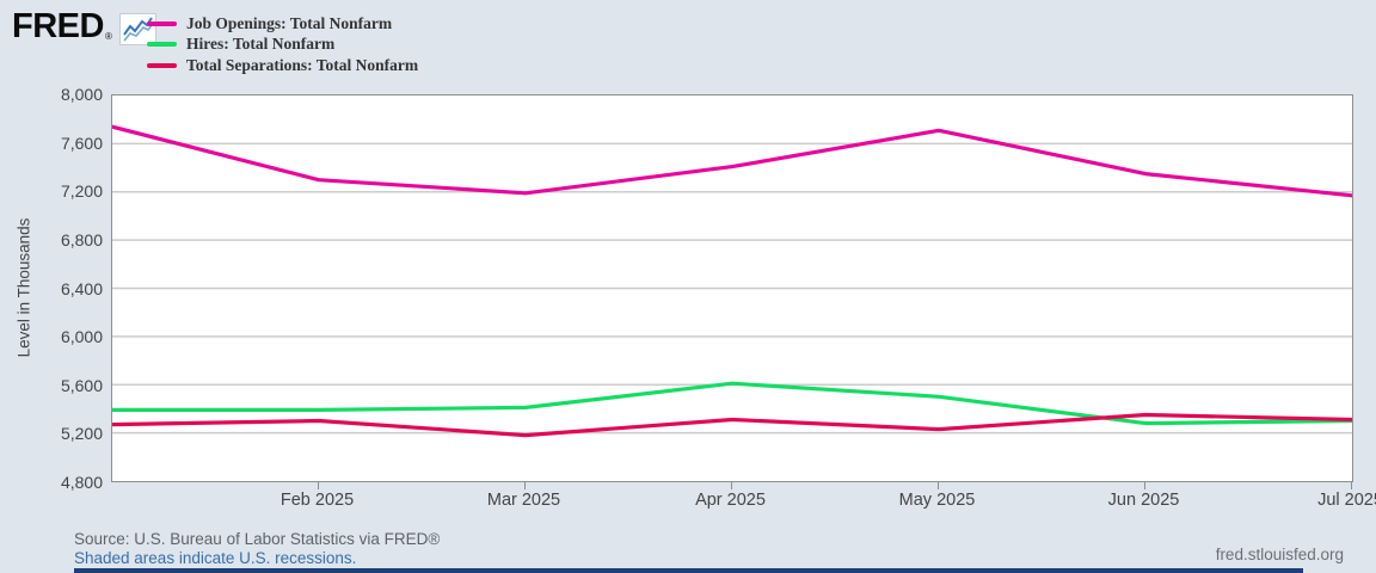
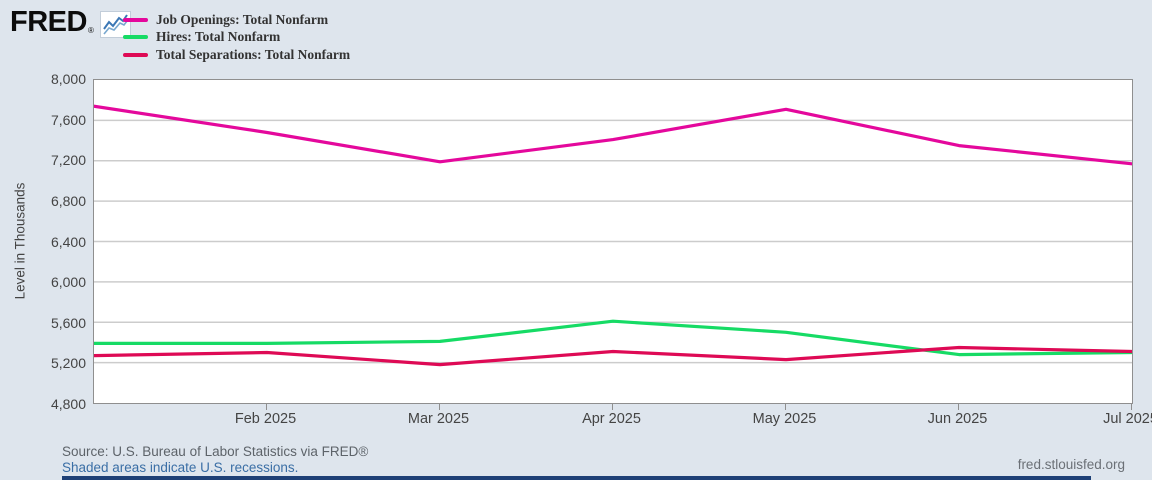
Job Openings: Total Nonfarm/Feb 2025: 7300 -> 7480
